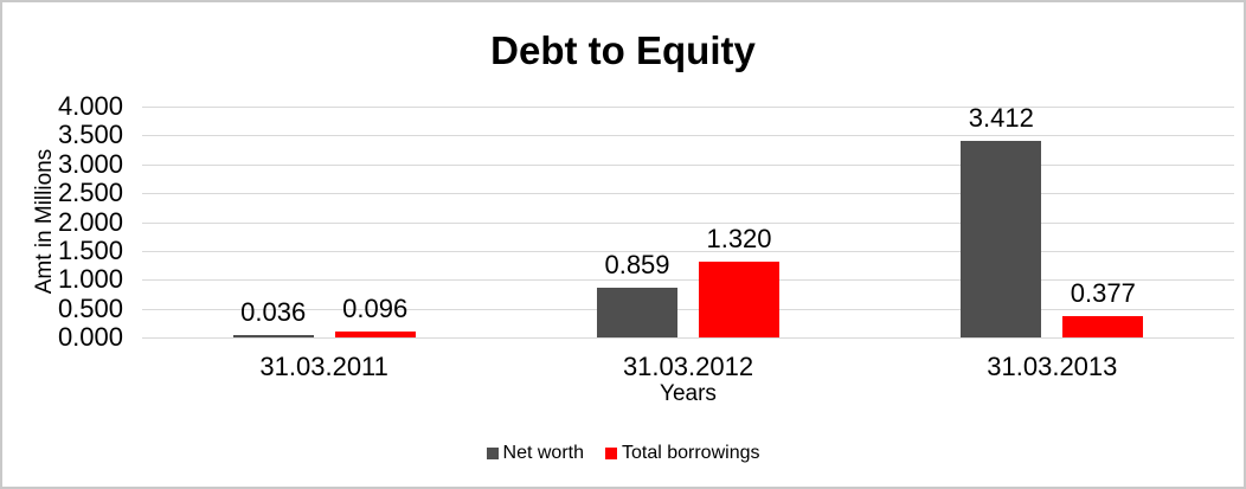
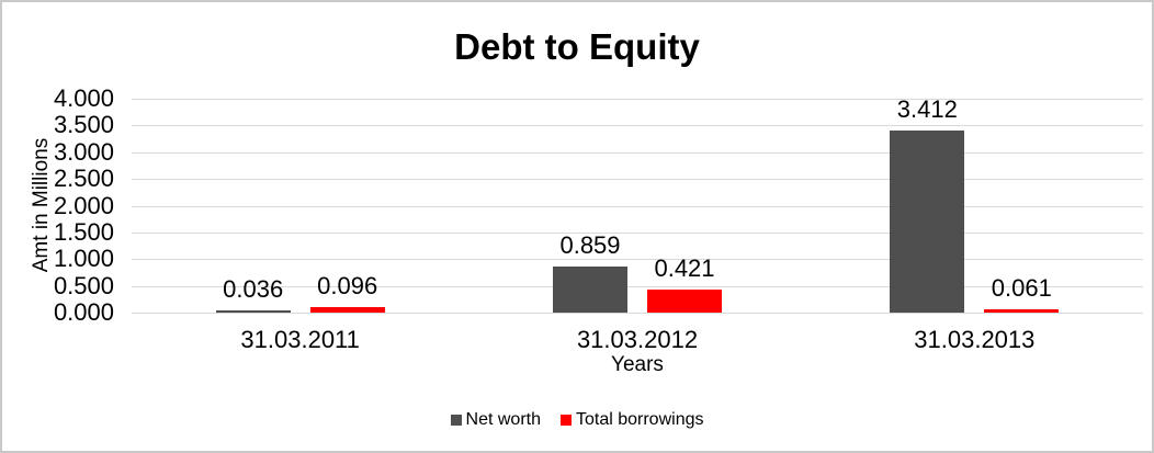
Total borrowings/31.03.2012: 1.320 -> 0.421
Total borrowings/31.03.2013: 0.377 -> 0.061
